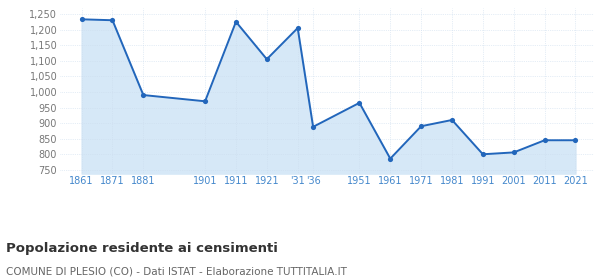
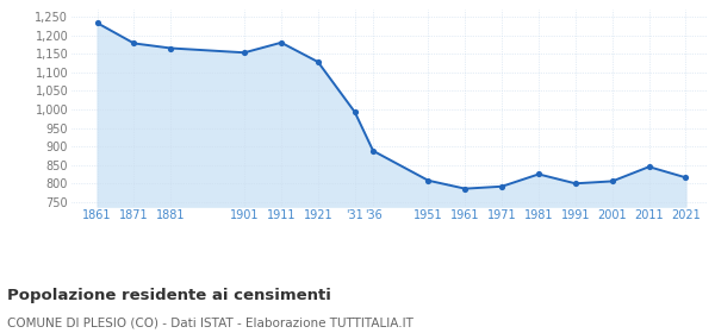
1871: 1,230 -> 1,178
1881: 990 -> 1,165
1901: 970 -> 1,153
1911: 1,225 -> 1,180
1921: 1,105 -> 1,128
'31: 1,205 -> 993
1951: 965 -> 808
1971: 890 -> 792
1981: 910 -> 825
2021: 845 -> 816
